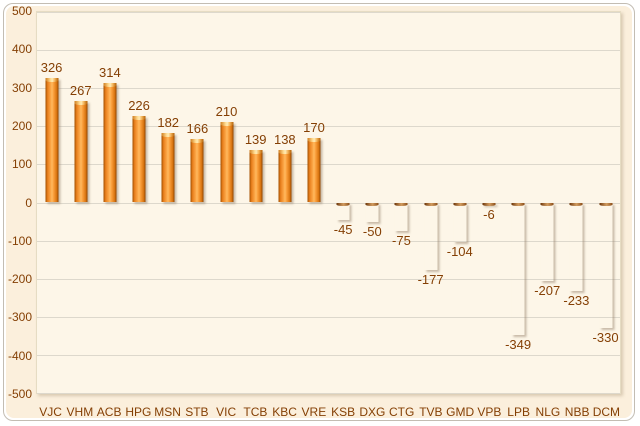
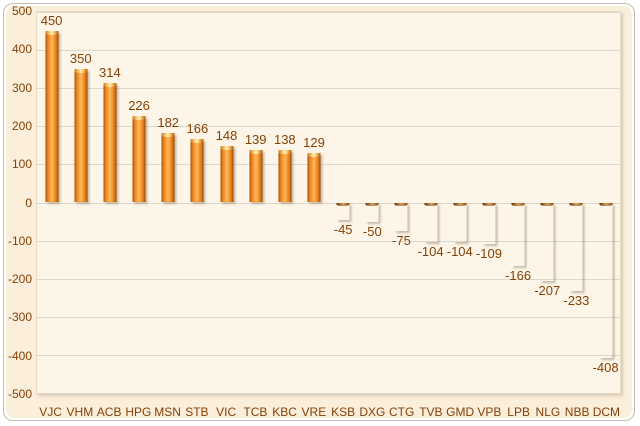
VJC: 326 -> 450
VHM: 267 -> 350
VIC: 210 -> 148
VRE: 170 -> 129
TVB: -177 -> -104
VPB: -6 -> -109
LPB: -349 -> -166
DCM: -330 -> -408
